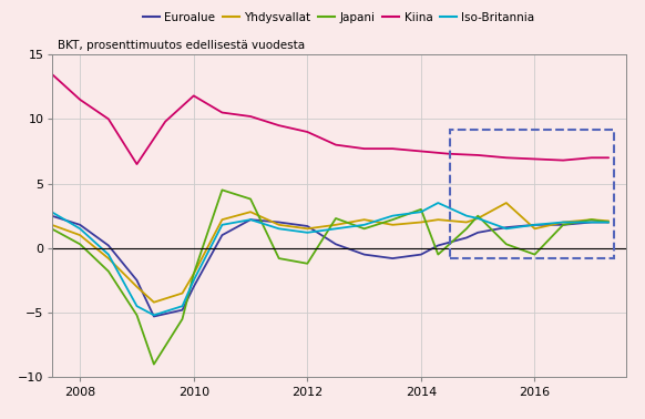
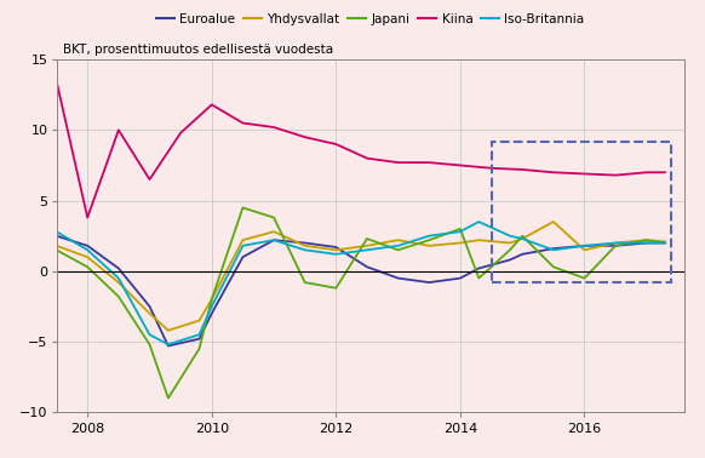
Kiina/2008: 11.5 -> 3.8
